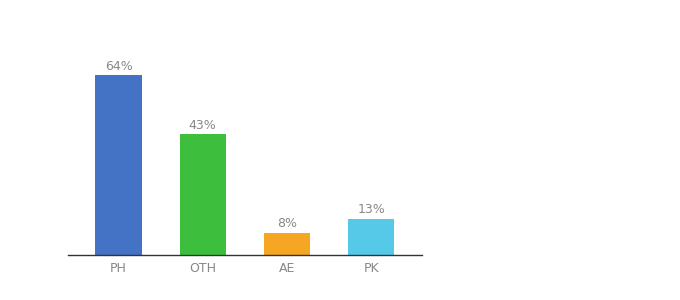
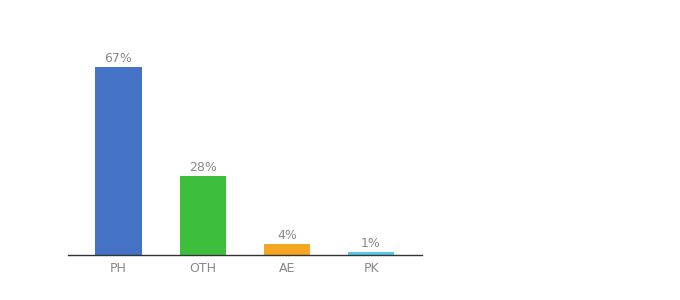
PH: 64% -> 67%
OTH: 43% -> 28%
AE: 8% -> 4%
PK: 13% -> 1%
